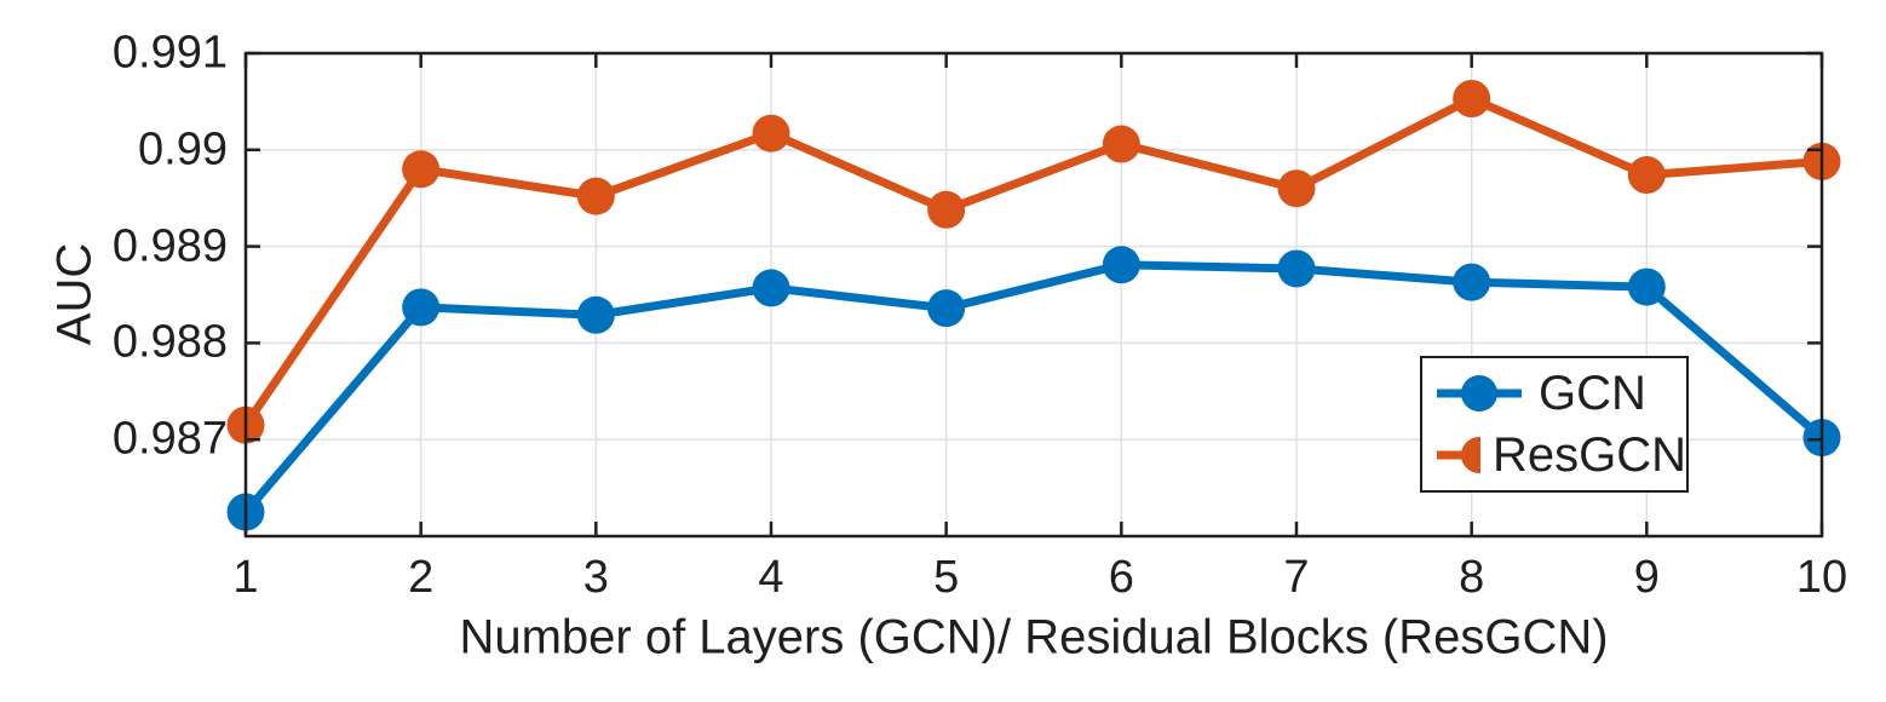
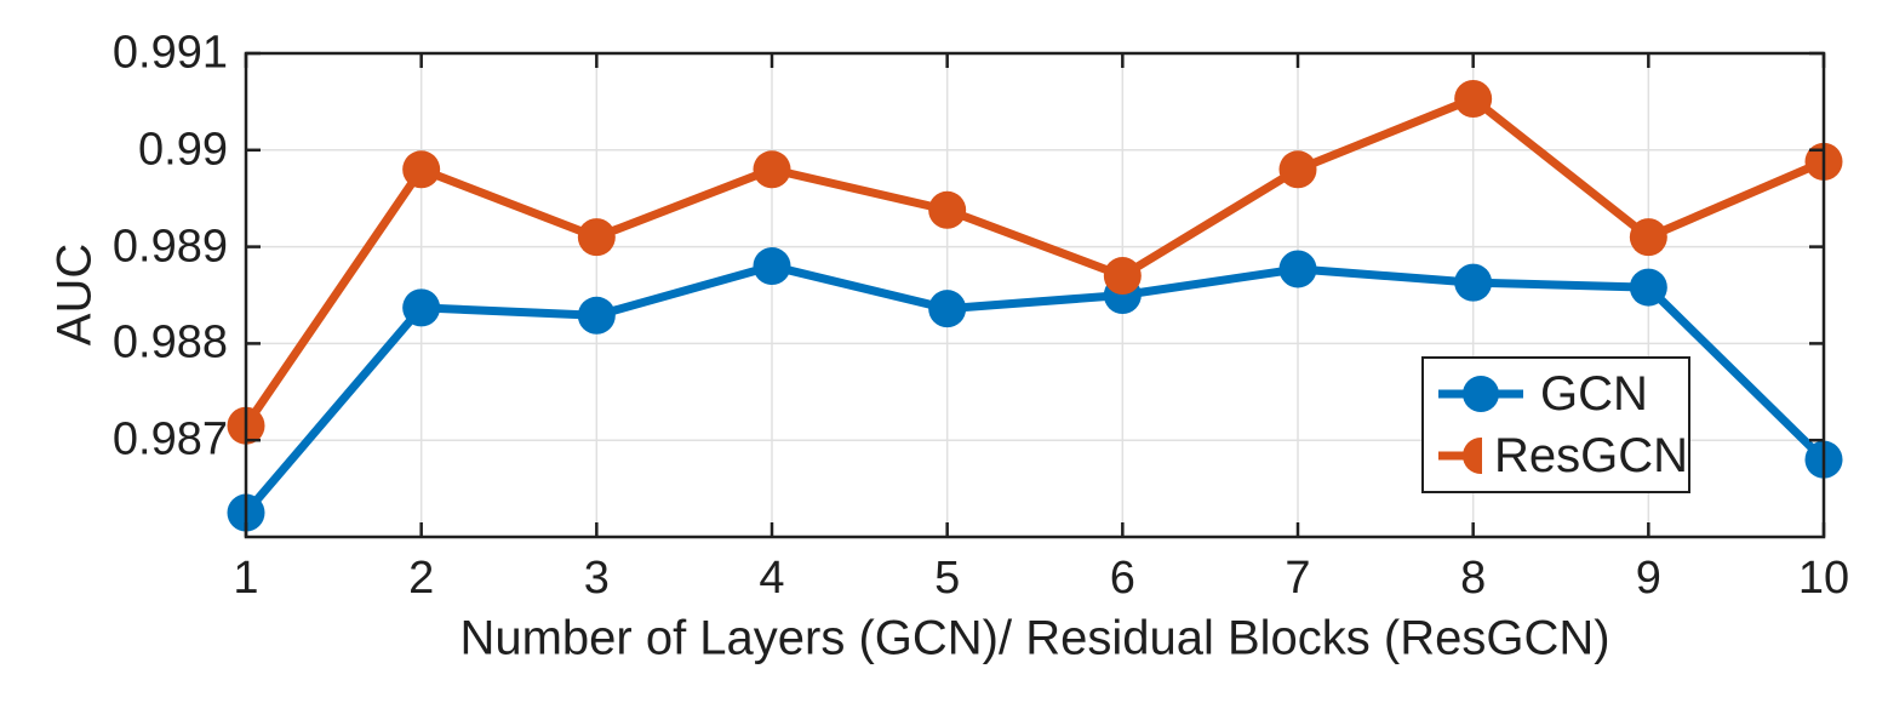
ResGCN/3: 0.9895 -> 0.9891
GCN/4: 0.9886 -> 0.9888
ResGCN/4: 0.9902 -> 0.9898
GCN/6: 0.9888 -> 0.9885
ResGCN/6: 0.9901 -> 0.9887
ResGCN/7: 0.9896 -> 0.9898
ResGCN/9: 0.9897 -> 0.9891
GCN/10: 0.9870 -> 0.9868
